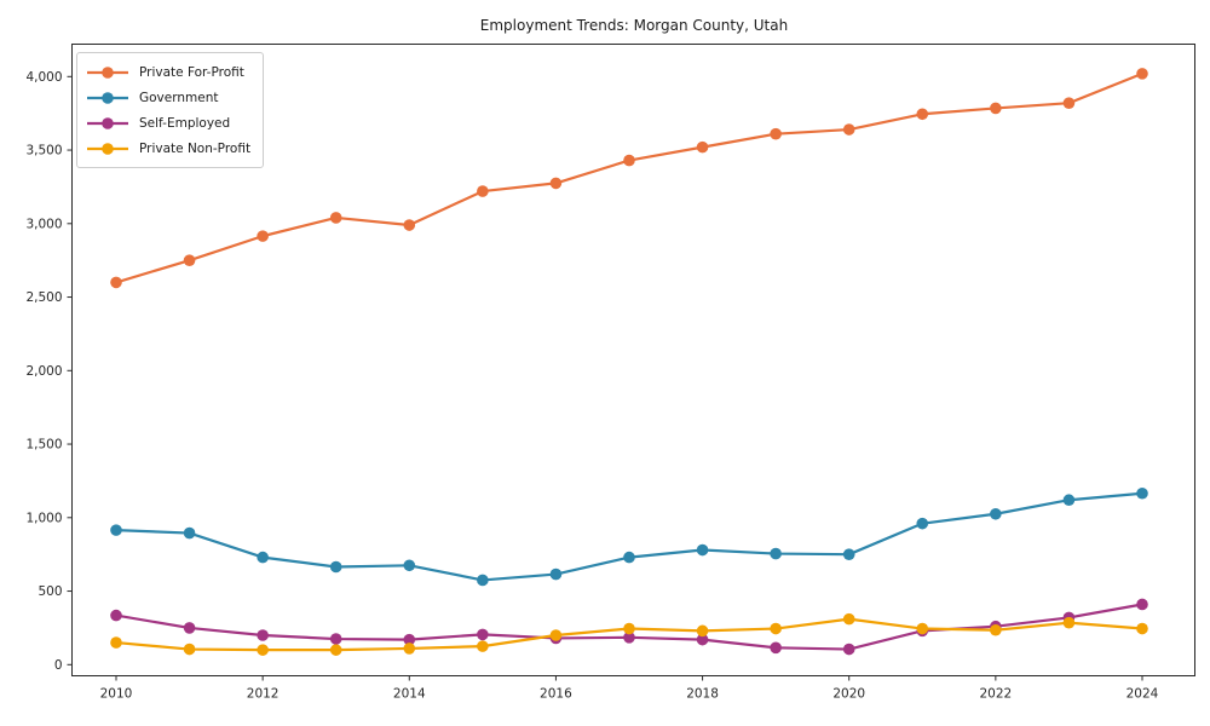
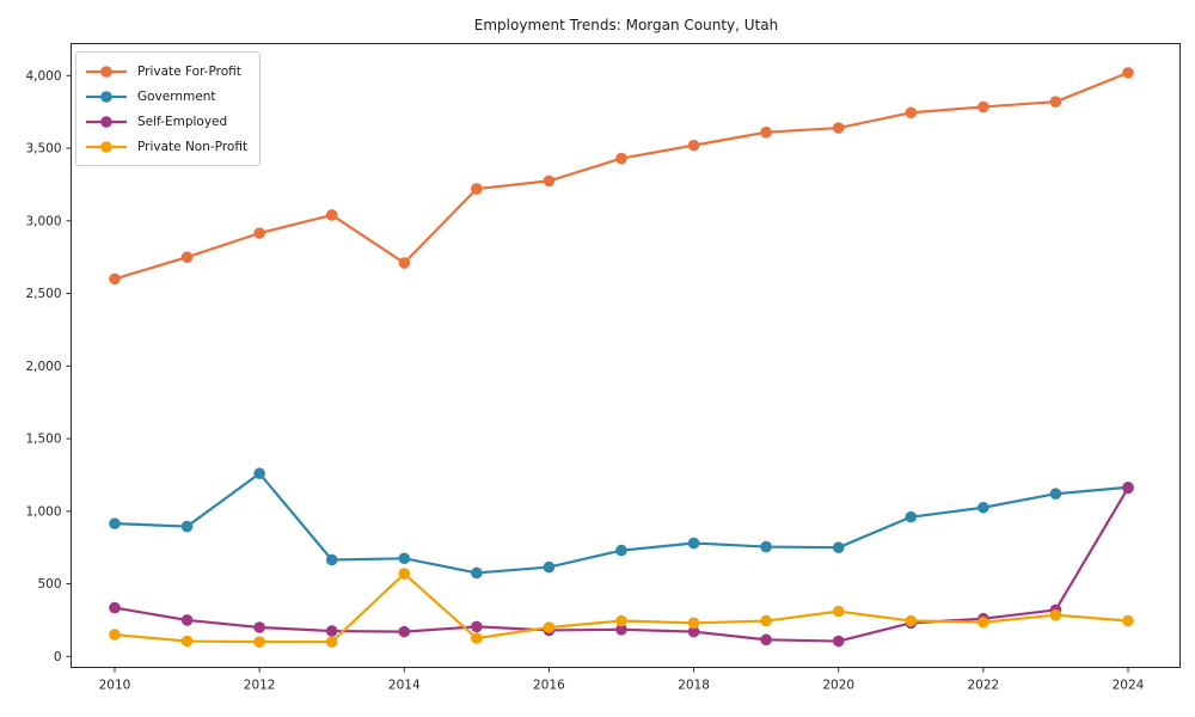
Government/2012: 730 -> 1260
Private For-Profit/2014: 2990 -> 2710
Private Non-Profit/2014: 110 -> 570
Self-Employed/2024: 410 -> 1160
